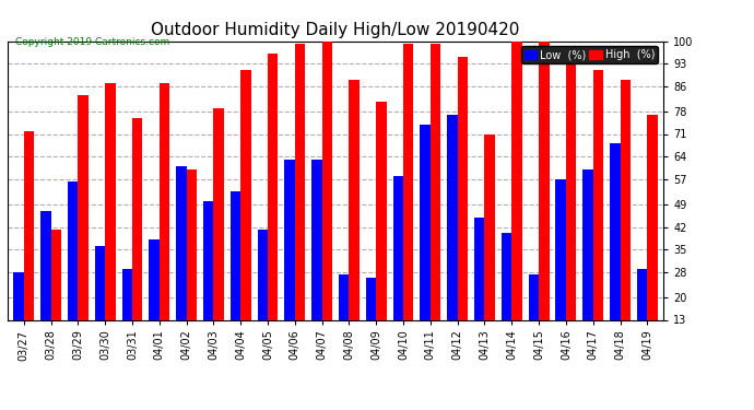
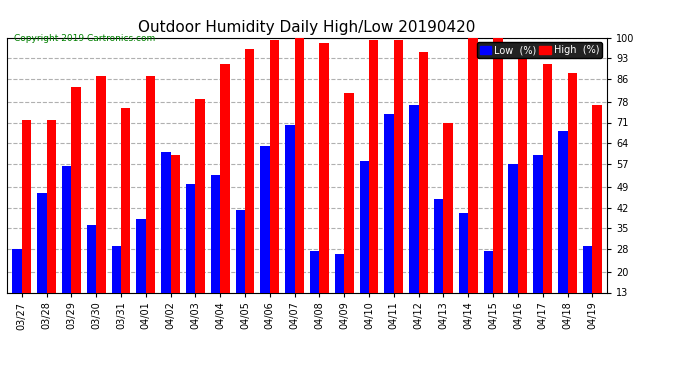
High (%)/03/28: 41 -> 72
Low (%)/04/07: 63 -> 70
High (%)/04/08: 88 -> 98
